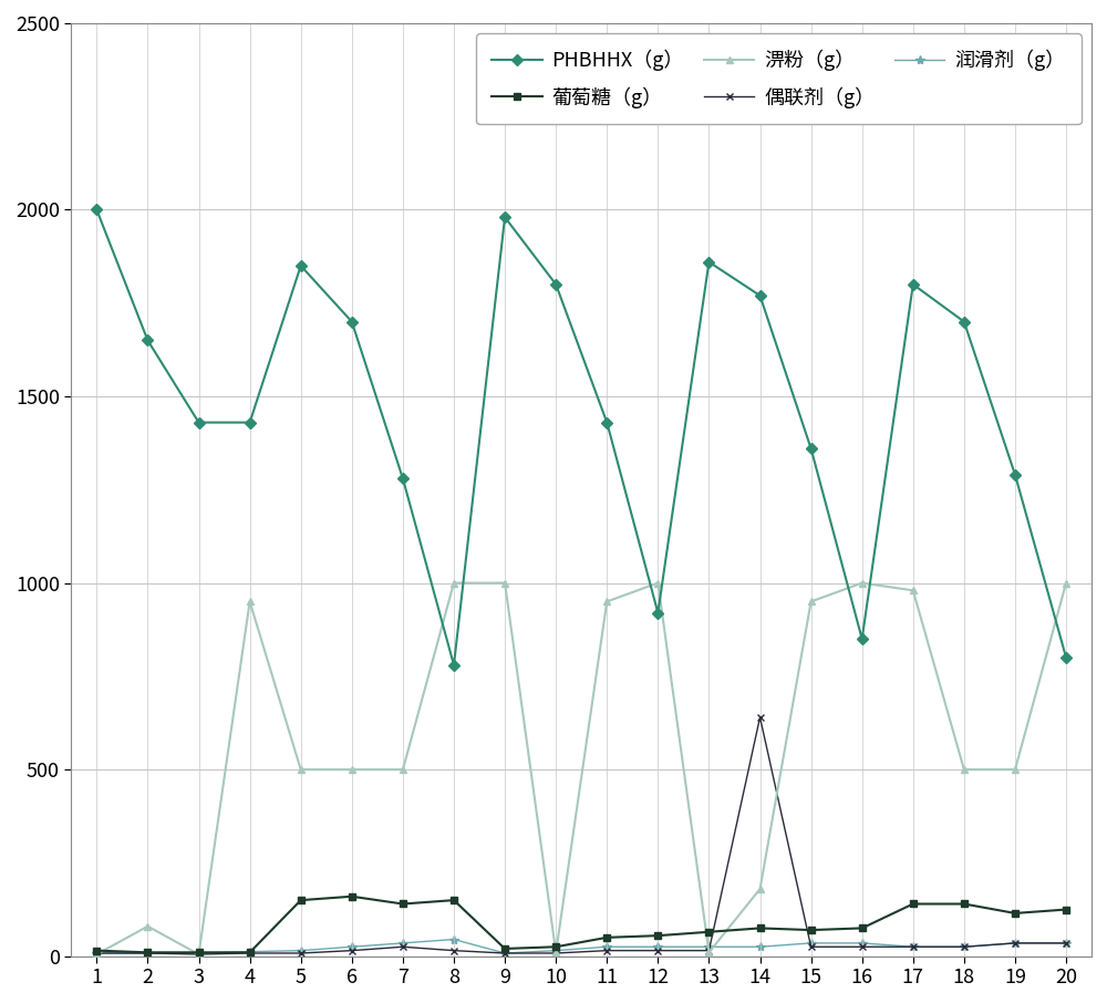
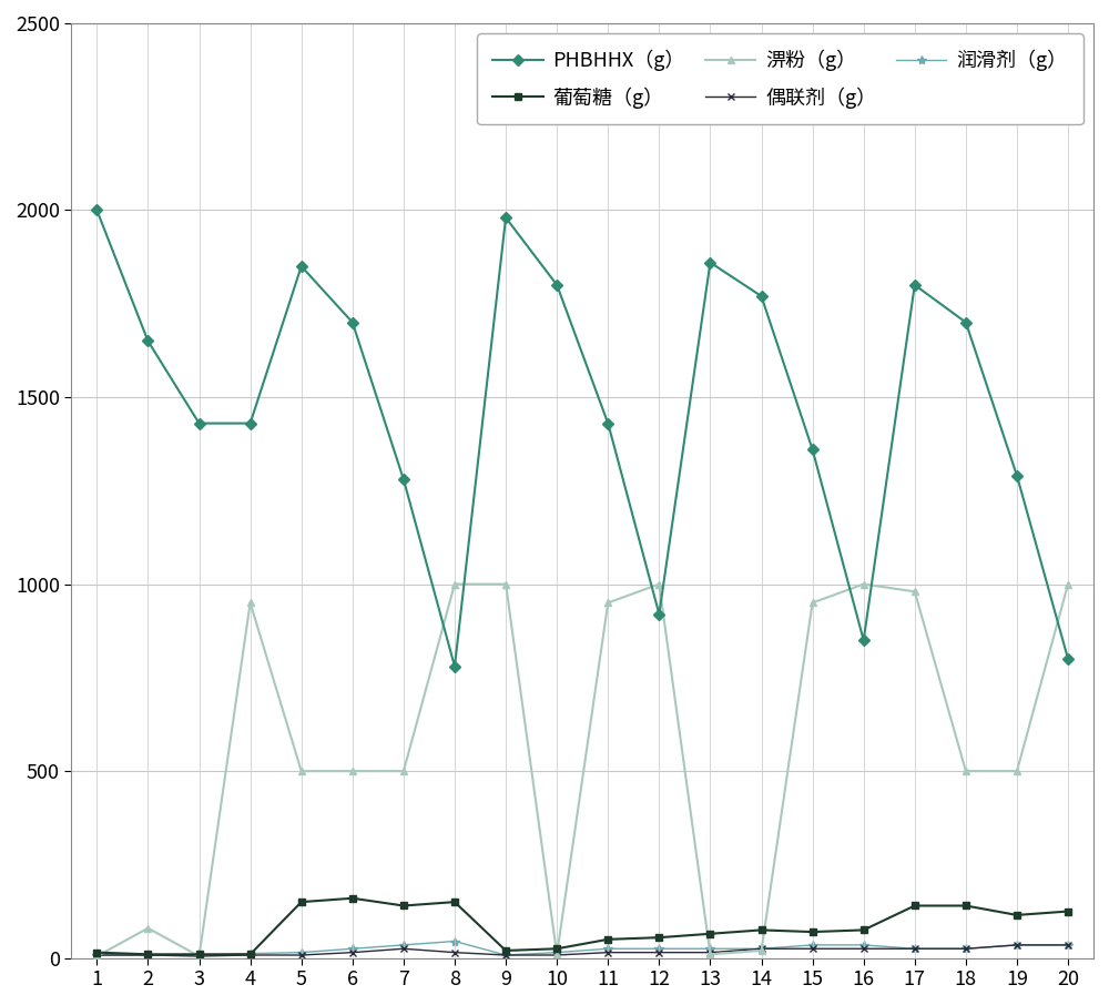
淠粉（g）/14: 180 -> 20
偶联剂（g）/14: 640 -> 25
